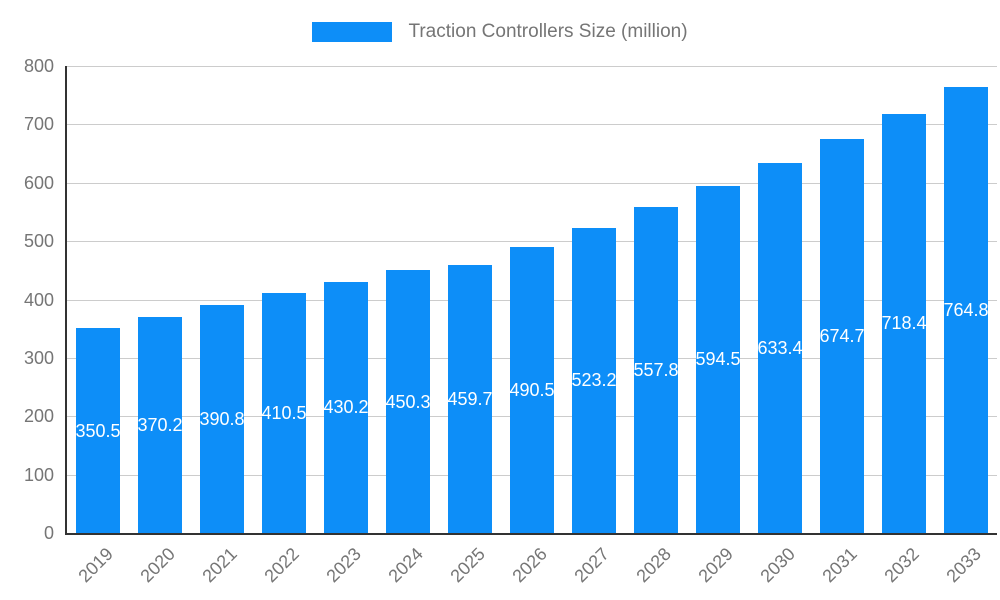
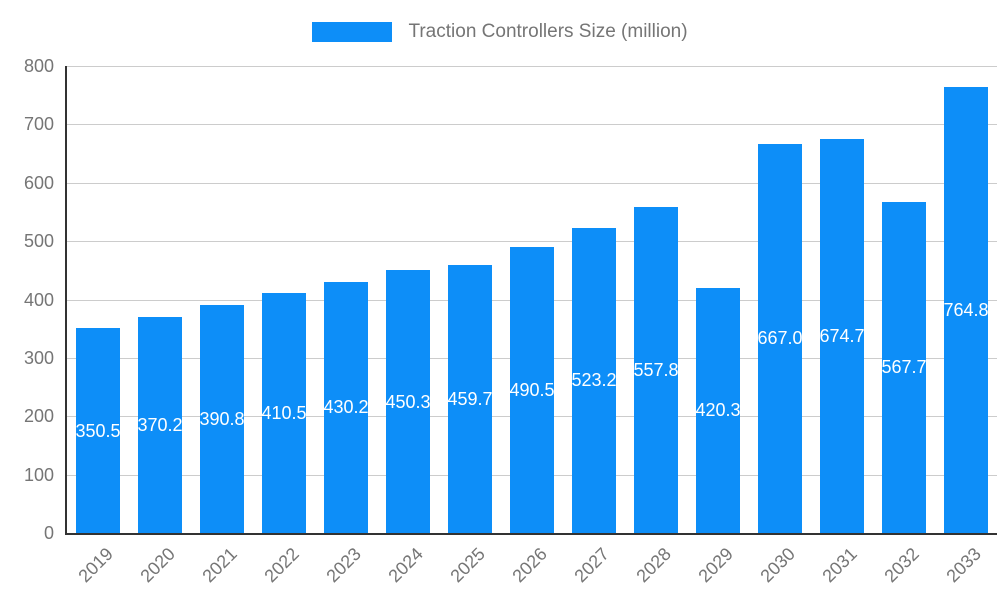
2029: 594.5 -> 420.3
2030: 633.4 -> 667.0
2032: 718.4 -> 567.7
